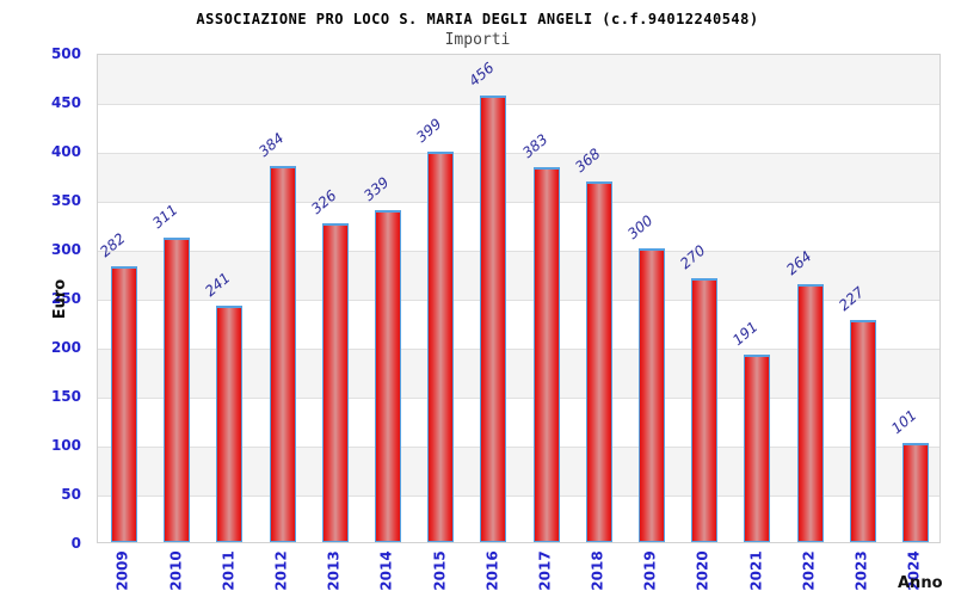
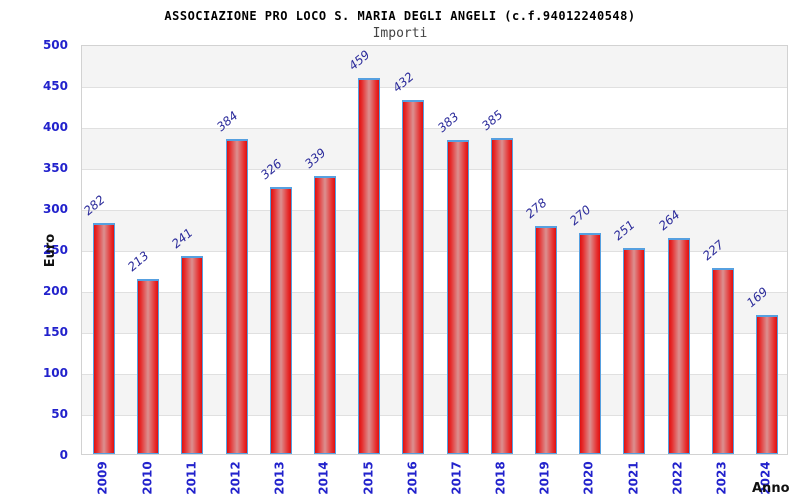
2010: 311 -> 213
2015: 399 -> 459
2016: 456 -> 432
2018: 368 -> 385
2019: 300 -> 278
2021: 191 -> 251
2024: 101 -> 169
